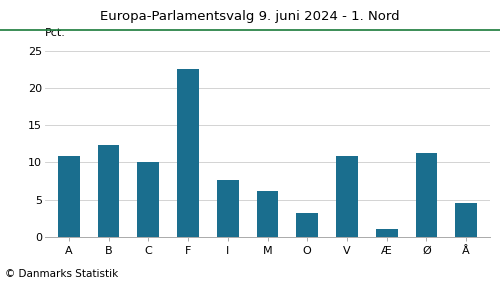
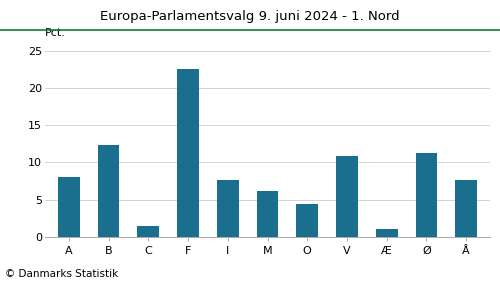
A: 10.8 -> 8.0
C: 10.1 -> 1.4
O: 3.2 -> 4.4
Å: 4.5 -> 7.6
